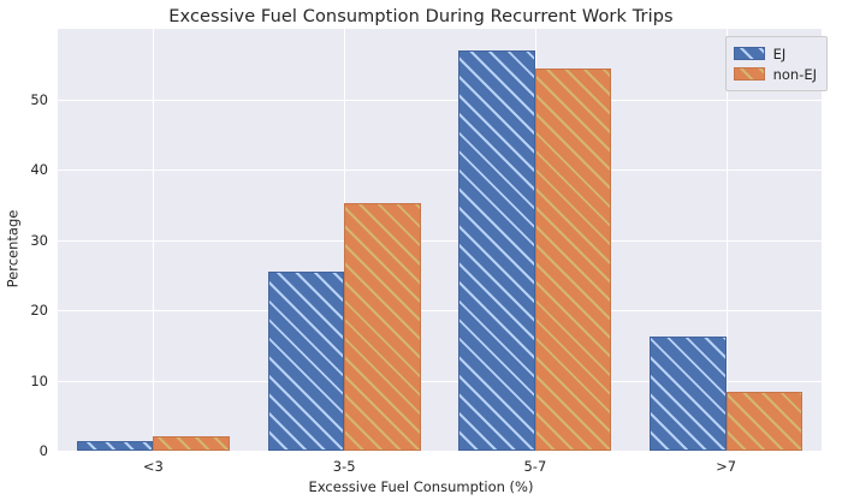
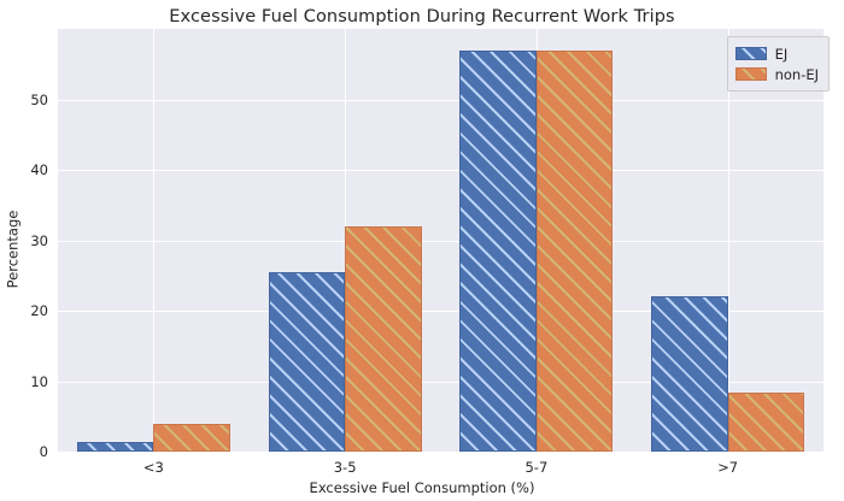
non-EJ/<3: 2 -> 4
non-EJ/3-5: 35 -> 32
non-EJ/5-7: 54 -> 57
EJ/>7: 16 -> 22
